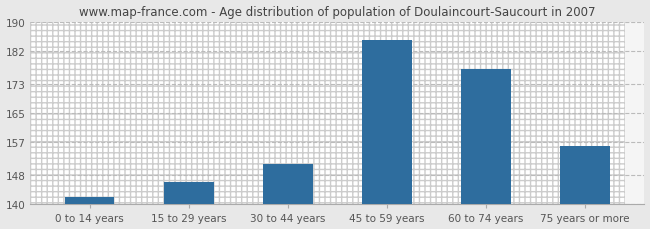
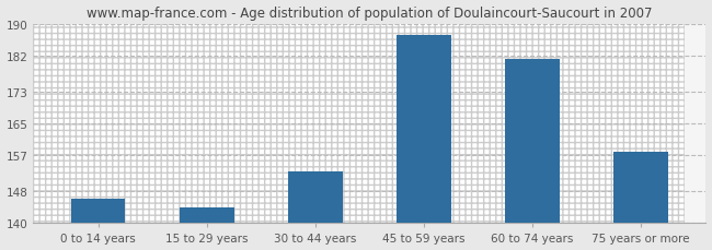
0 to 14 years: 142 -> 146
15 to 29 years: 146 -> 144
30 to 44 years: 151 -> 153
45 to 59 years: 185 -> 187
60 to 74 years: 177 -> 181
75 years or more: 156 -> 158
